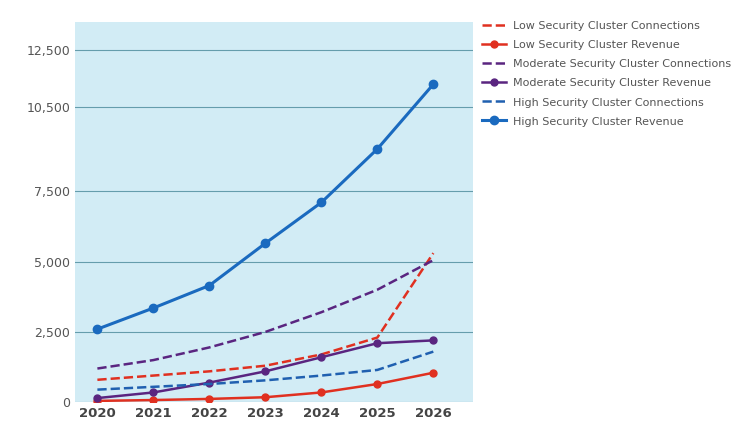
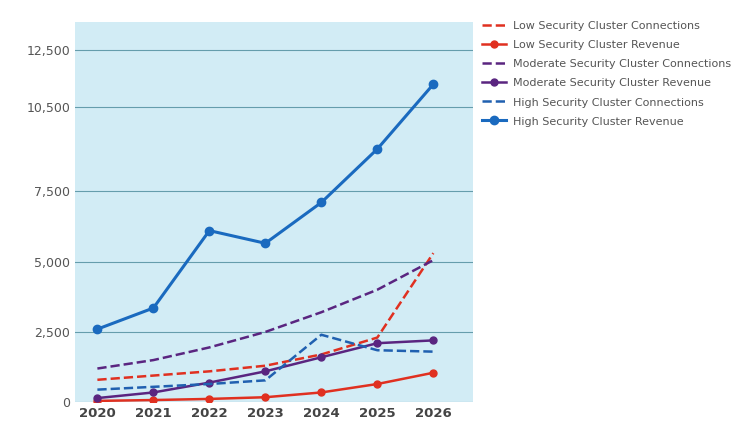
High Security Cluster Revenue/2022: 4,150 -> 6,100
High Security Cluster Connections/2024: 950 -> 2,400
High Security Cluster Connections/2025: 1,150 -> 1,850
